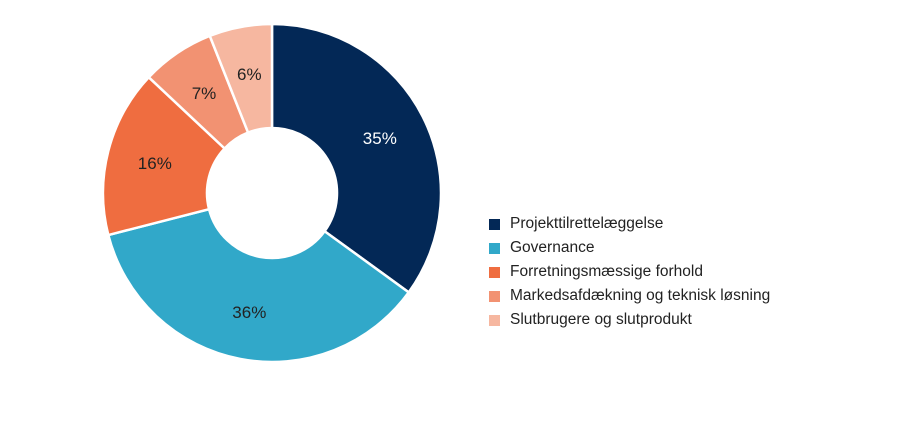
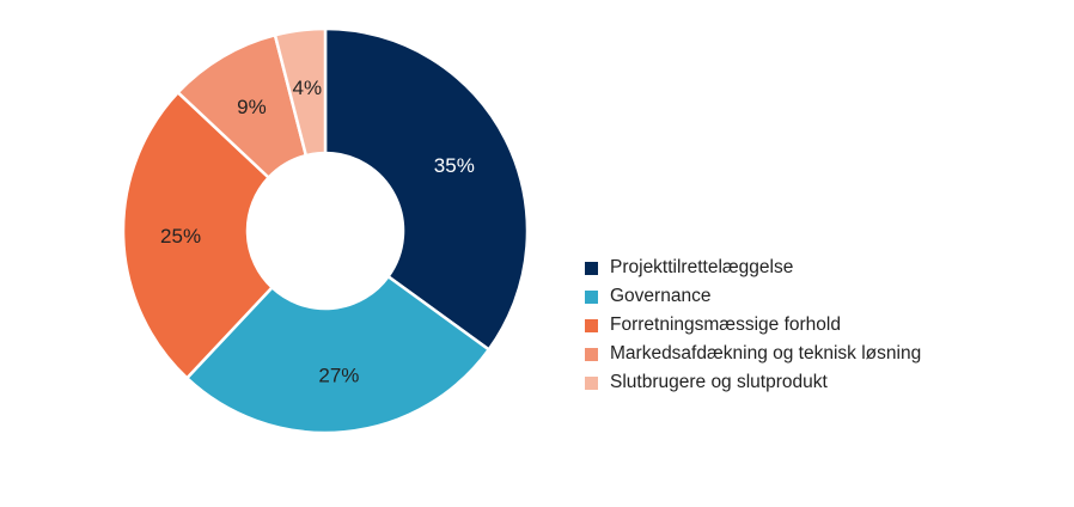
Governance: 36% -> 27%
Forretningsmæssige forhold: 16% -> 25%
Markedsafdækning og teknisk løsning: 7% -> 9%
Slutbrugere og slutprodukt: 6% -> 4%
